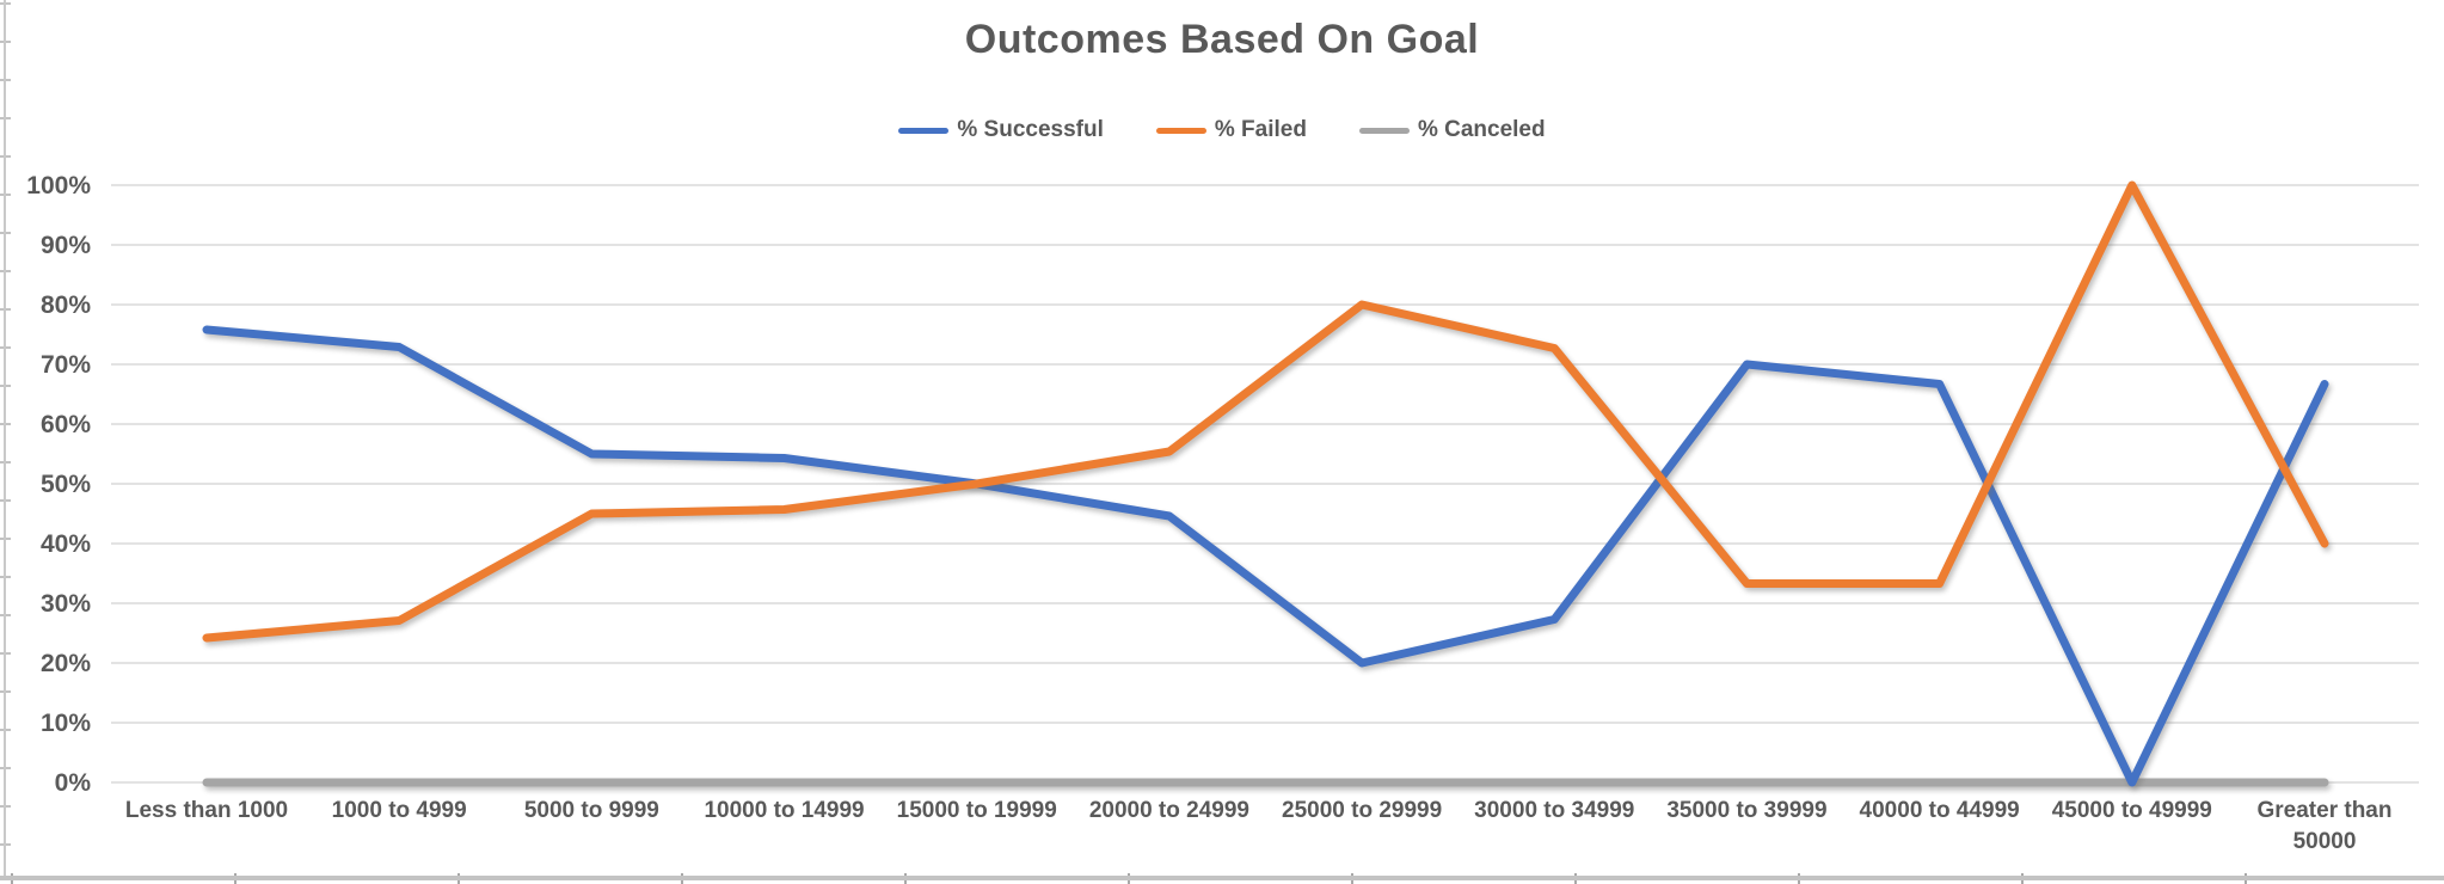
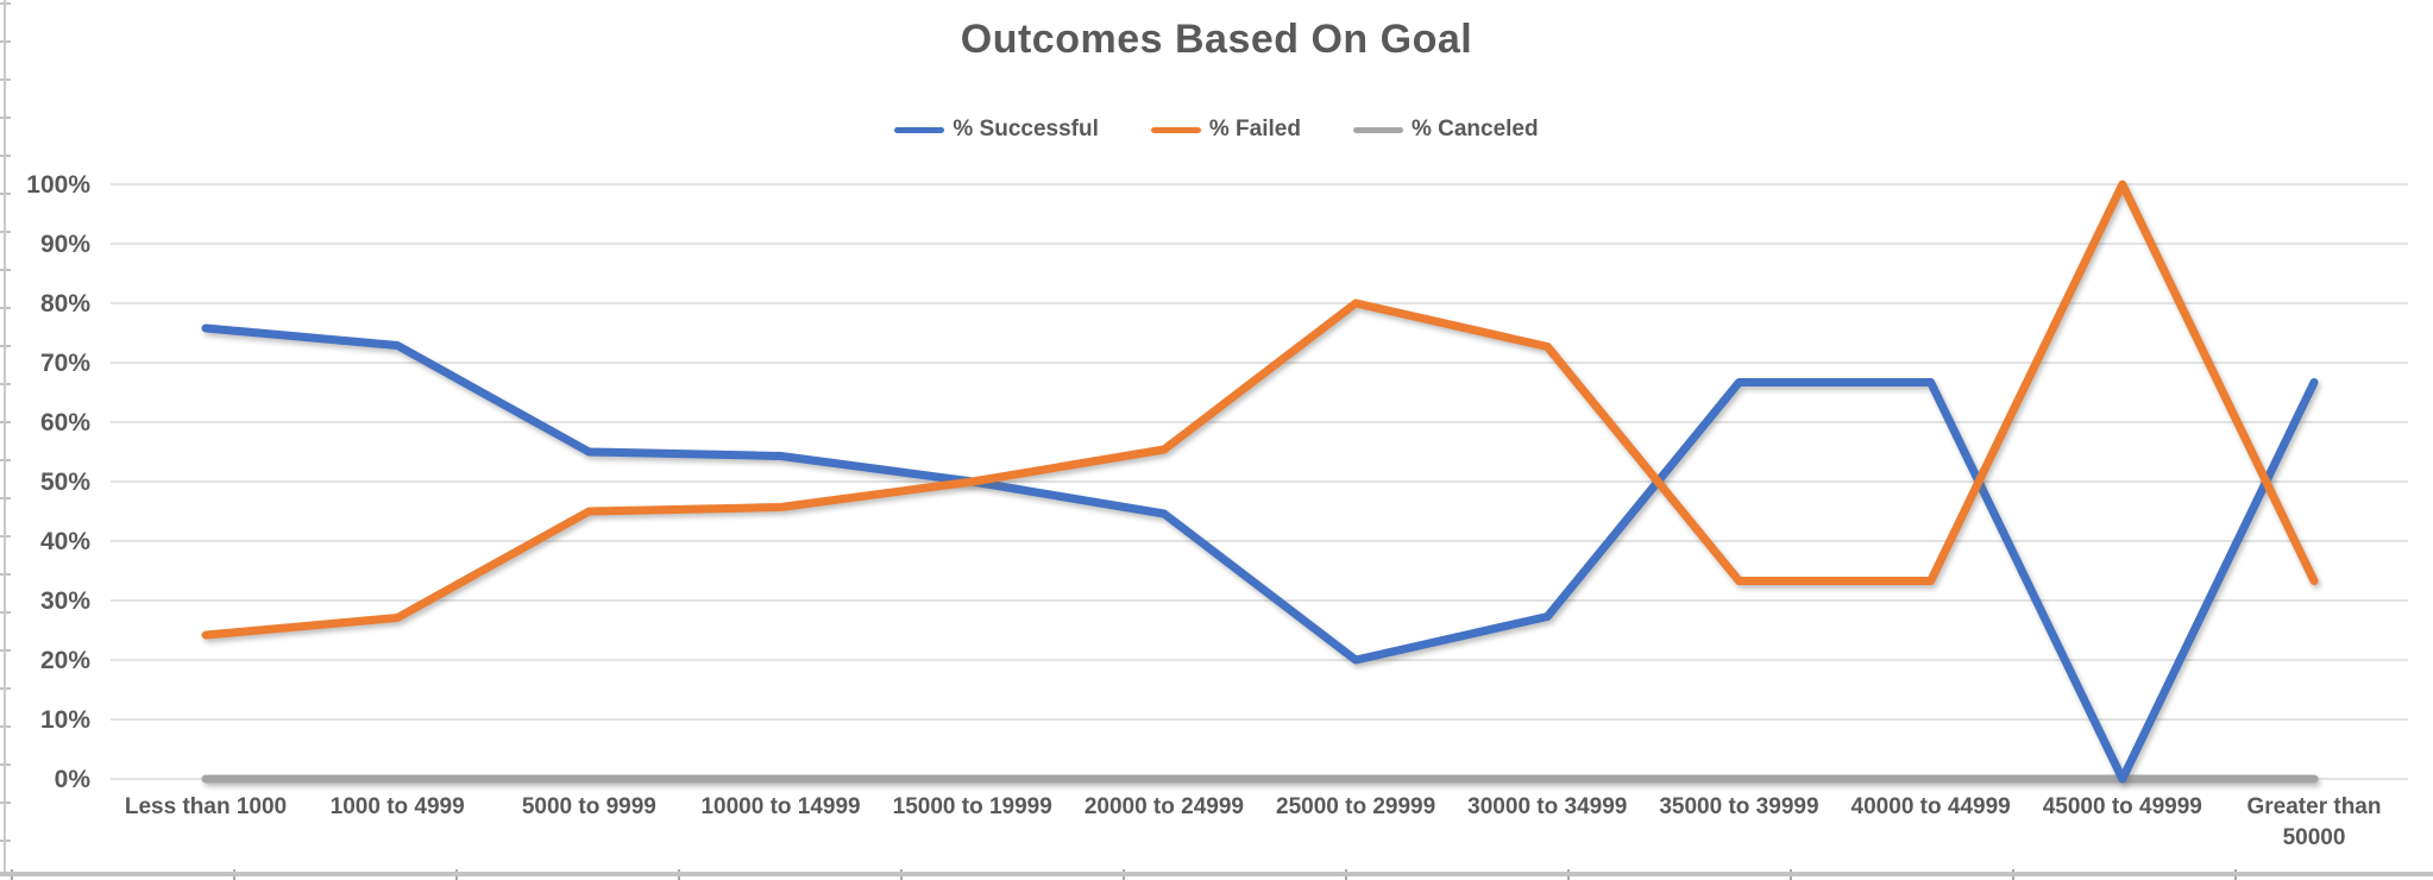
% Successful/35000 to 39999: 70% -> 67%
% Failed/Greater than 50000: 40% -> 33%
